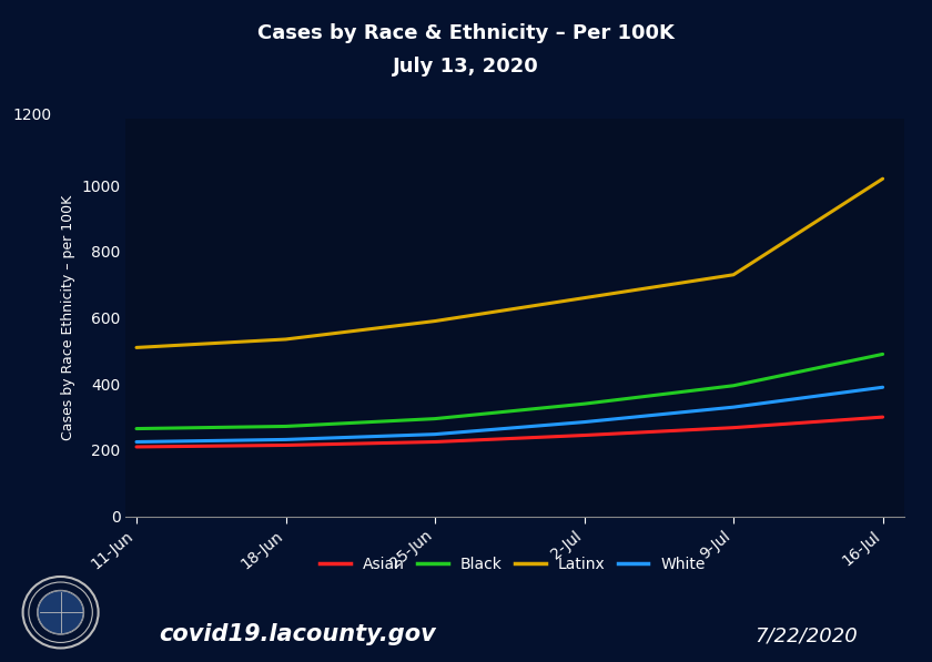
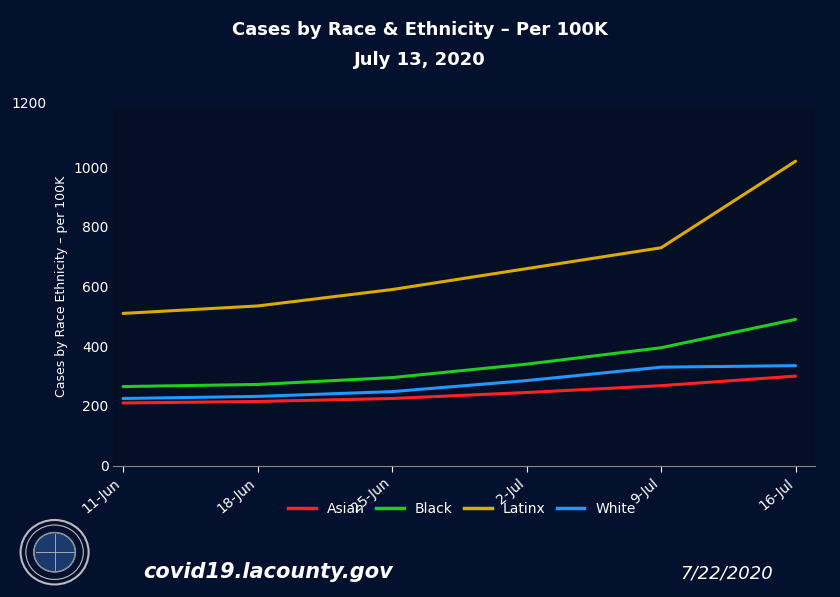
White/16-Jul: 390 -> 335
